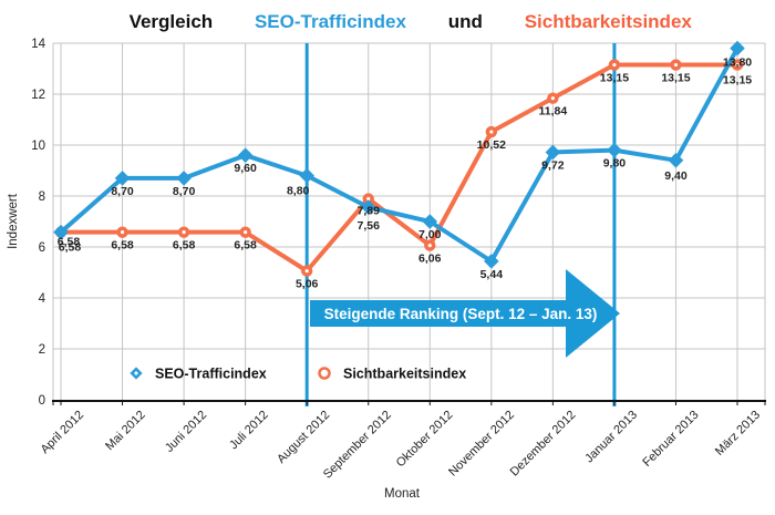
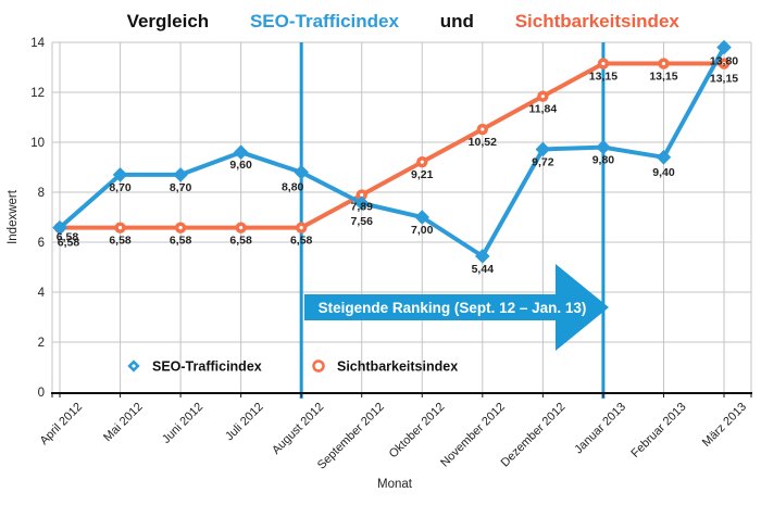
Sichtbarkeitsindex/August 2012: 5,06 -> 6,58
Sichtbarkeitsindex/Oktober 2012: 6,06 -> 9,21
